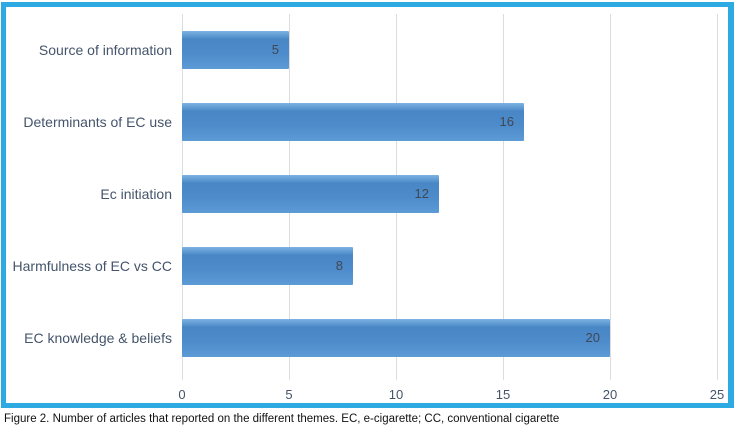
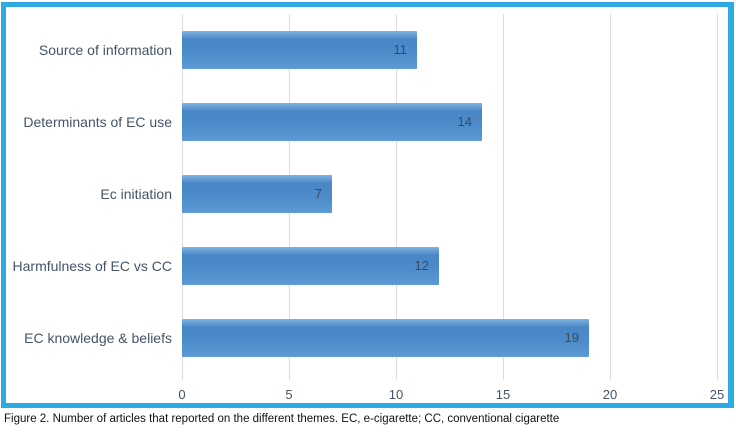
Source of information: 5 -> 11
Determinants of EC use: 16 -> 14
Ec initiation: 12 -> 7
Harmfulness of EC vs CC: 8 -> 12
EC knowledge & beliefs: 20 -> 19
